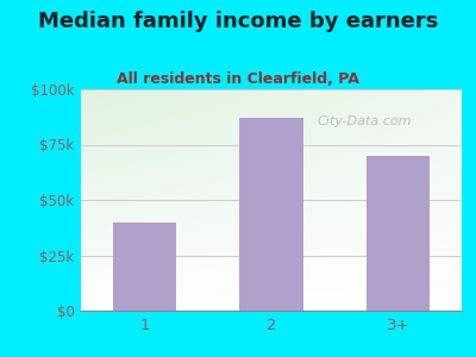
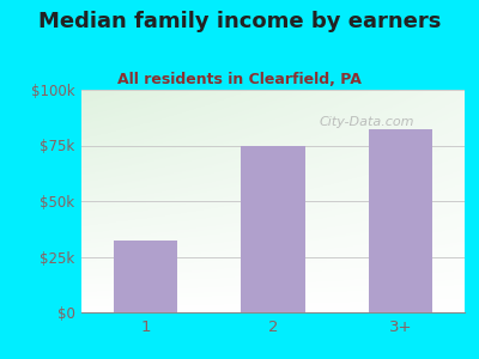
1: $40k -> $32k
2: $87k -> $75k
3+: $70k -> $82k
